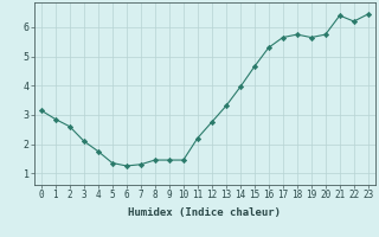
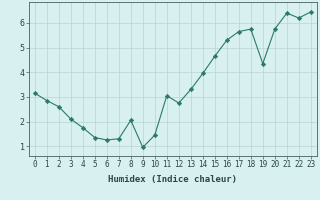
8: 1.45 -> 2.05
9: 1.45 -> 0.95
11: 2.20 -> 3.05
19: 5.65 -> 4.35
